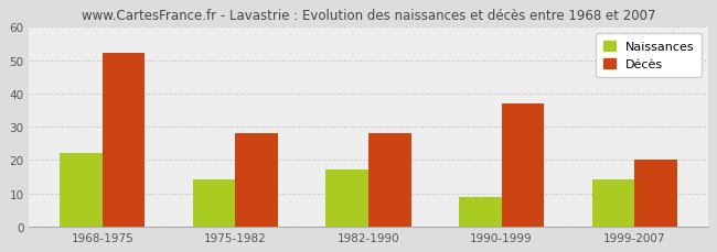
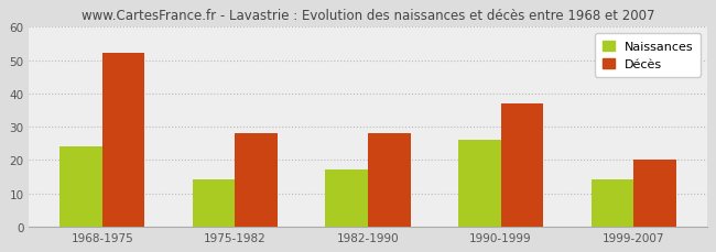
Naissances/1968-1975: 22 -> 24
Naissances/1990-1999: 9 -> 26
